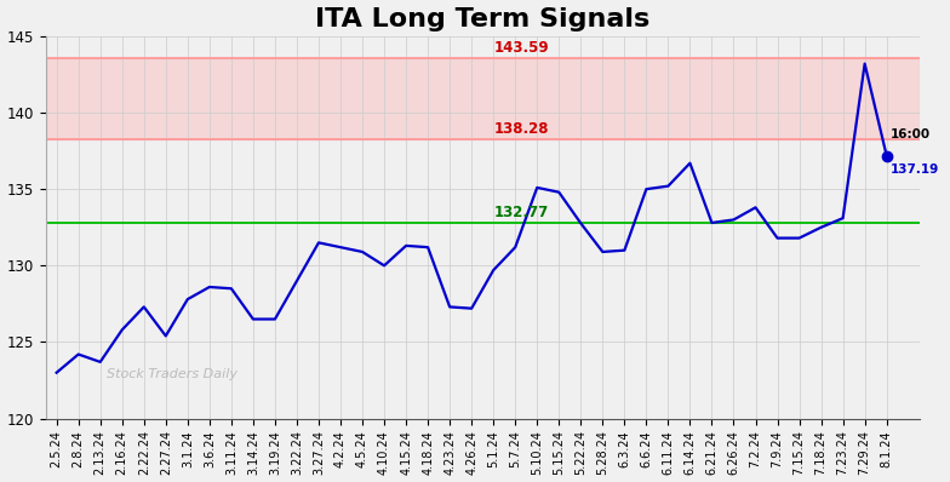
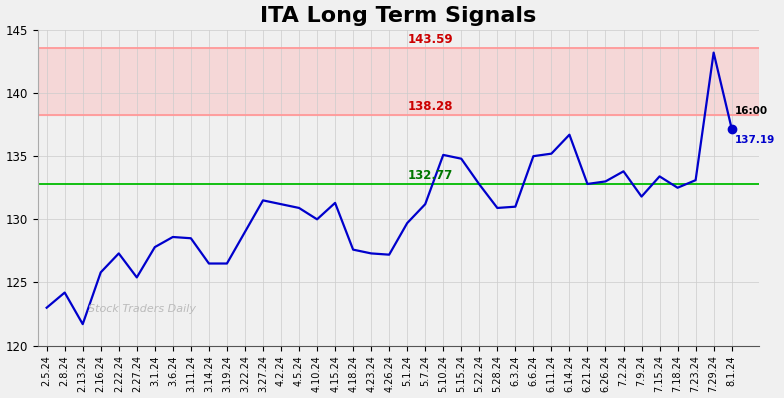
2.13.24: 123.7 -> 121.7
4.18.24: 131.2 -> 127.6
7.15.24: 131.8 -> 133.4
